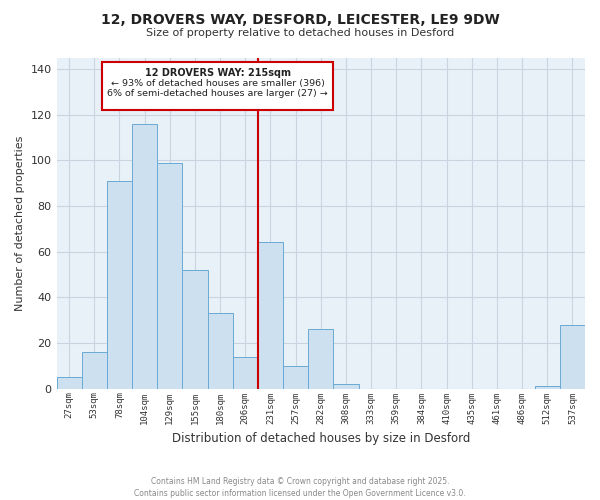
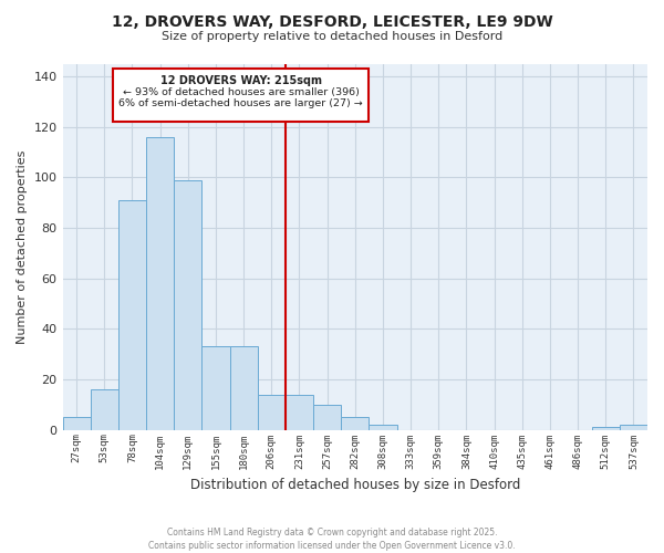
155sqm: 52 -> 33
231sqm: 64 -> 14
282sqm: 26 -> 5
537sqm: 28 -> 2
